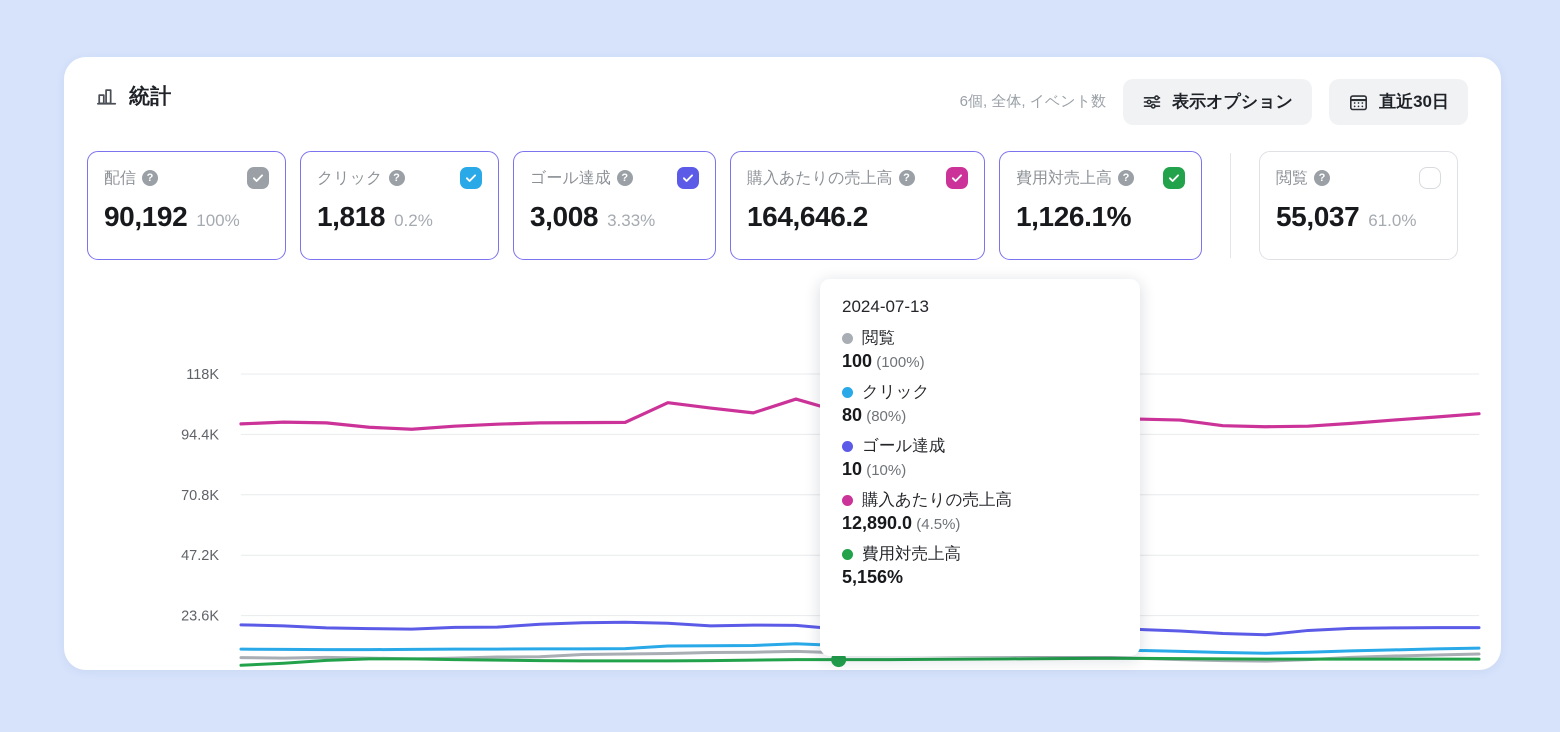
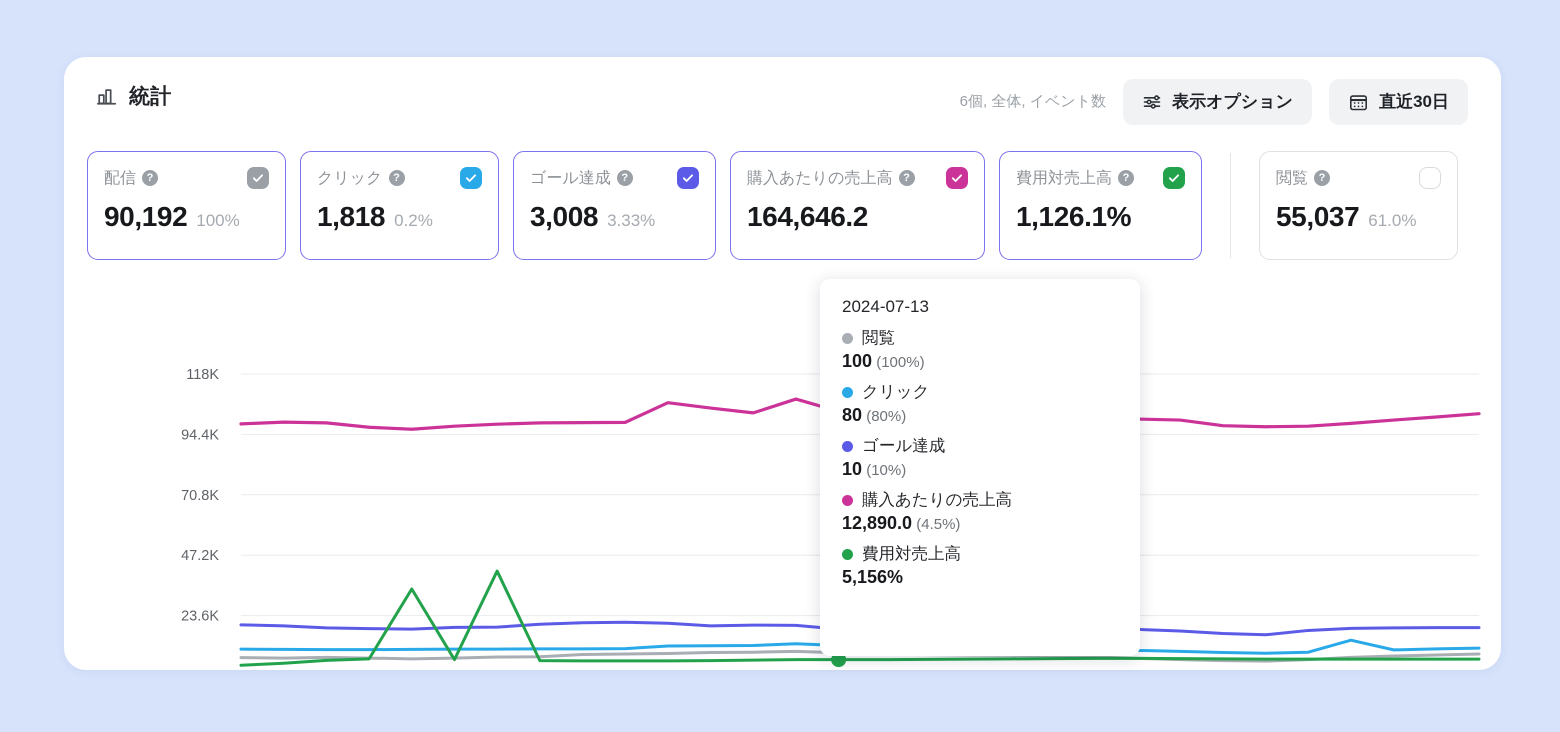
費用対売上高/Jul 03: 7K -> 34K
費用対売上高/Jul 05: 6K -> 41K
クリック/Jul 25: 10K -> 14K
